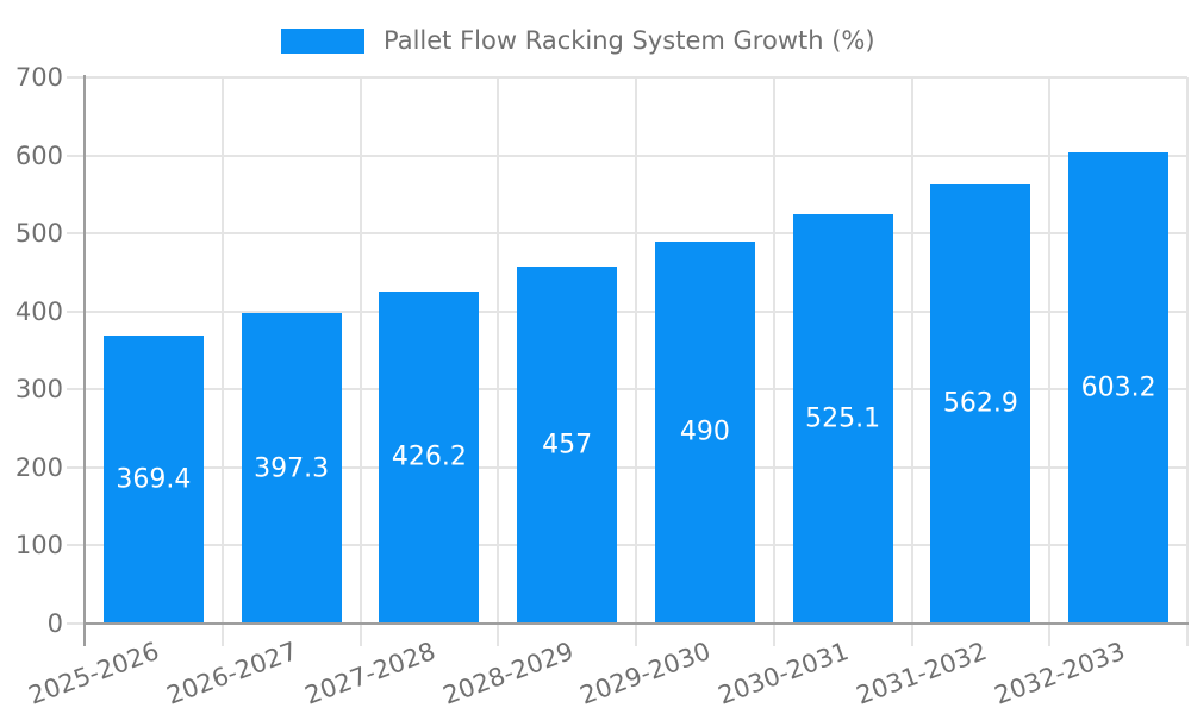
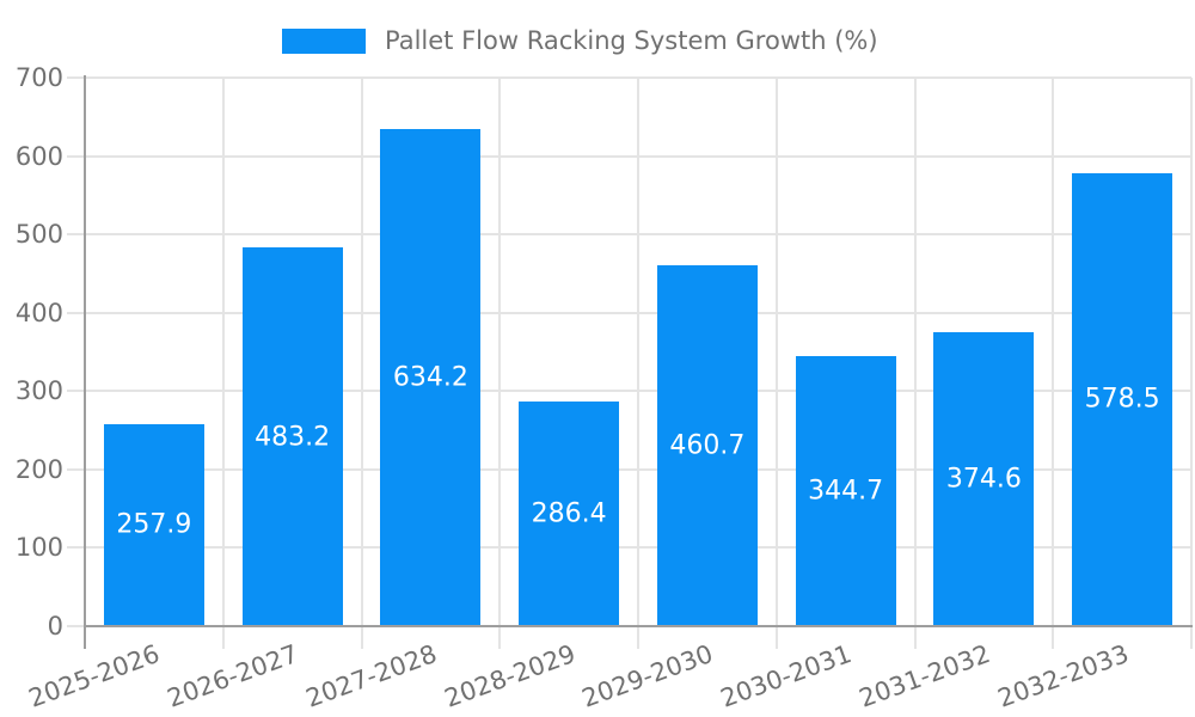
2025-2026: 369.4 -> 257.9
2026-2027: 397.3 -> 483.2
2027-2028: 426.2 -> 634.2
2028-2029: 457 -> 286.4
2029-2030: 490 -> 460.7
2030-2031: 525.1 -> 344.7
2031-2032: 562.9 -> 374.6
2032-2033: 603.2 -> 578.5
